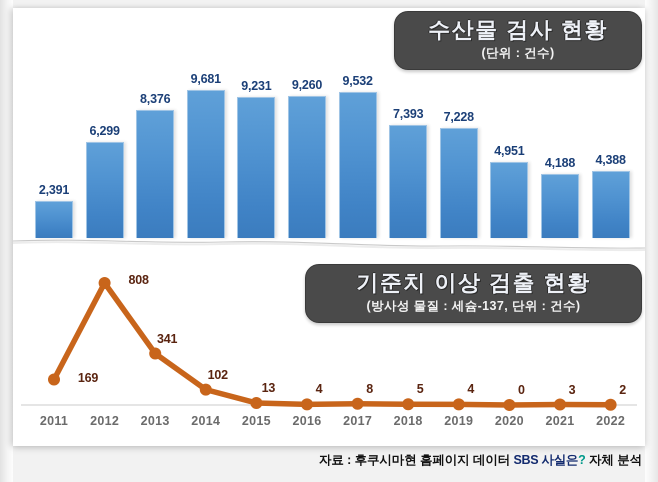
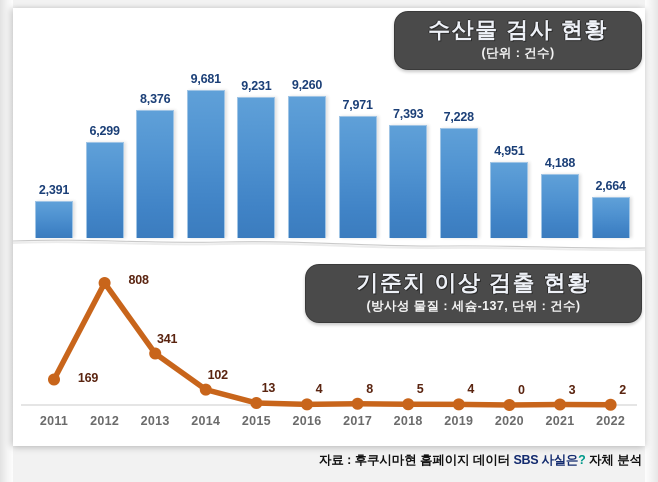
수산물 검사 현황/2017: 9,532 -> 7,971
수산물 검사 현황/2022: 4,388 -> 2,664
